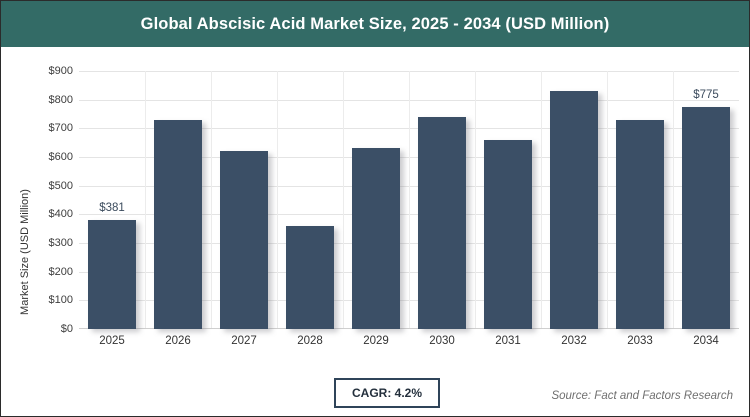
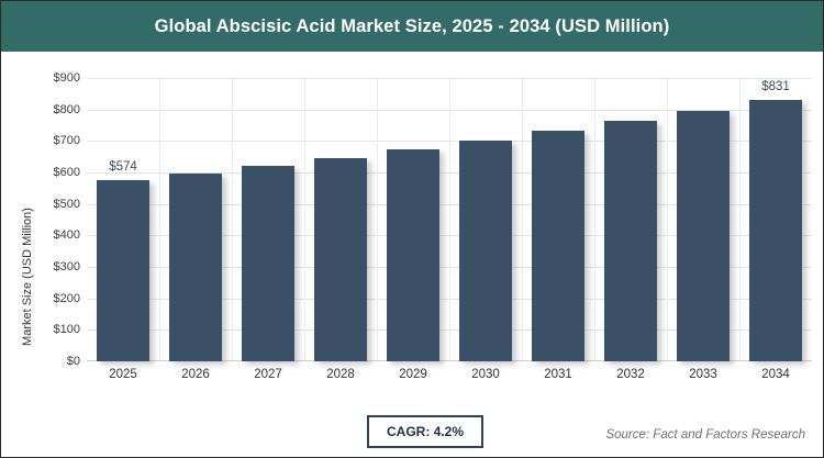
2025: $381 -> $574
2026: $730 -> $600
2028: $360 -> $650
2029: $630 -> $670
2030: $740 -> $700
2031: $660 -> $730
2032: $830 -> $760
2033: $730 -> $800
2034: $775 -> $831
